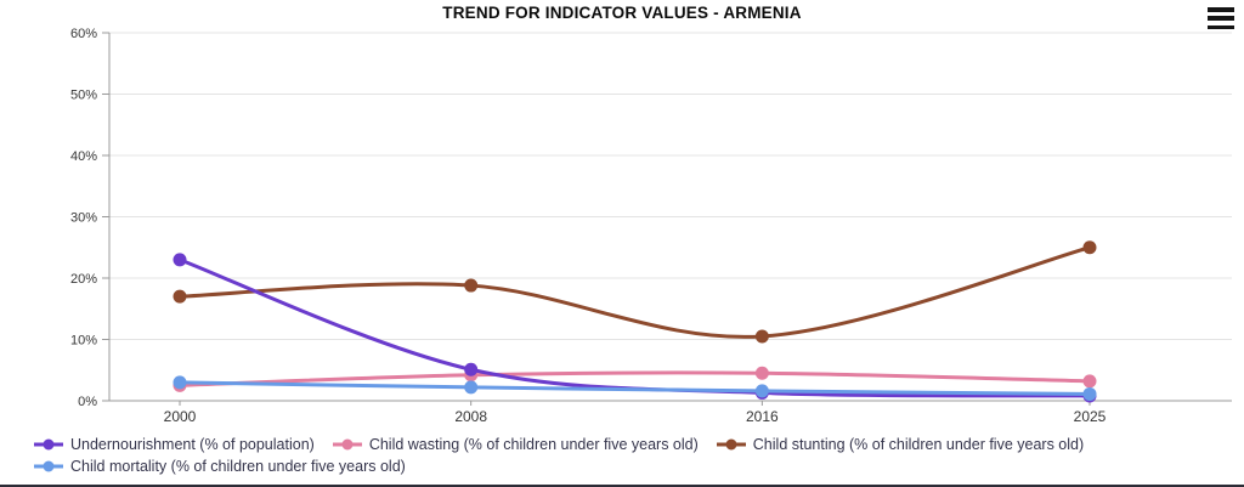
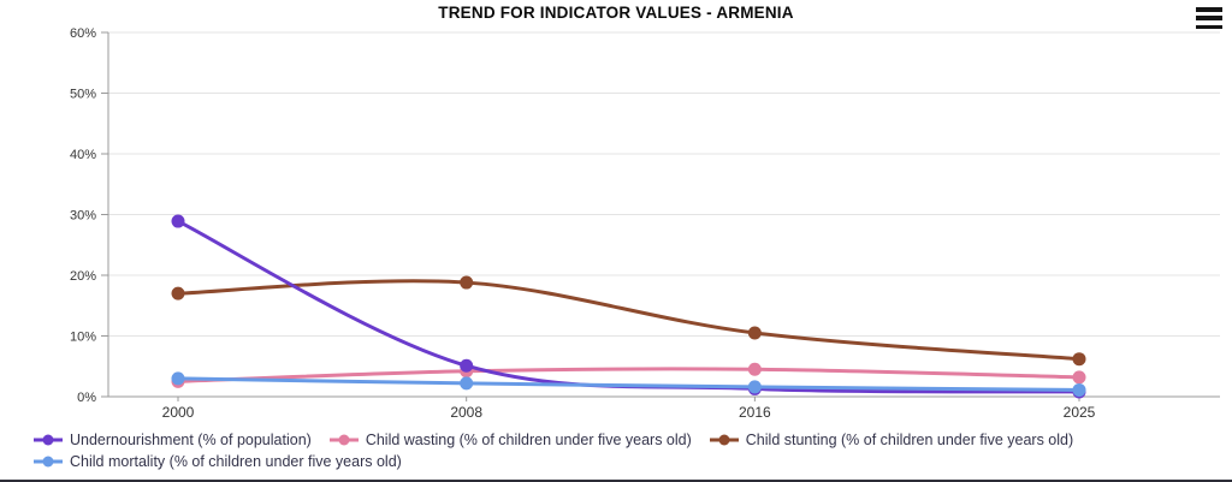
Undernourishment (% of population)/2000: 23% -> 29%
Child stunting (% of children under five years old)/2025: 25% -> 6%
